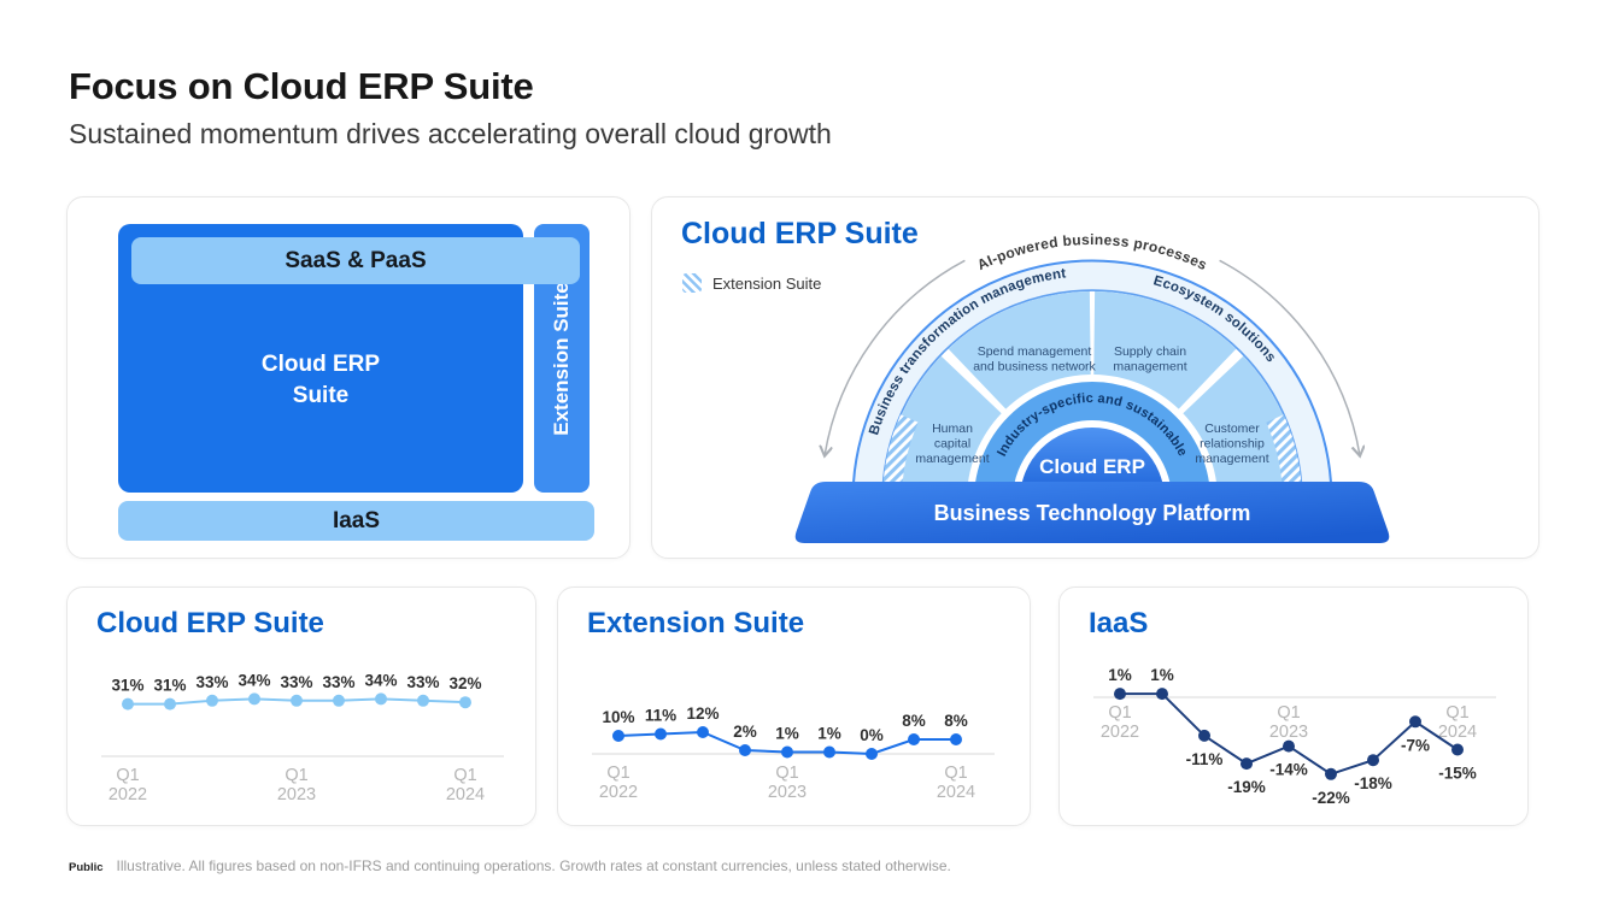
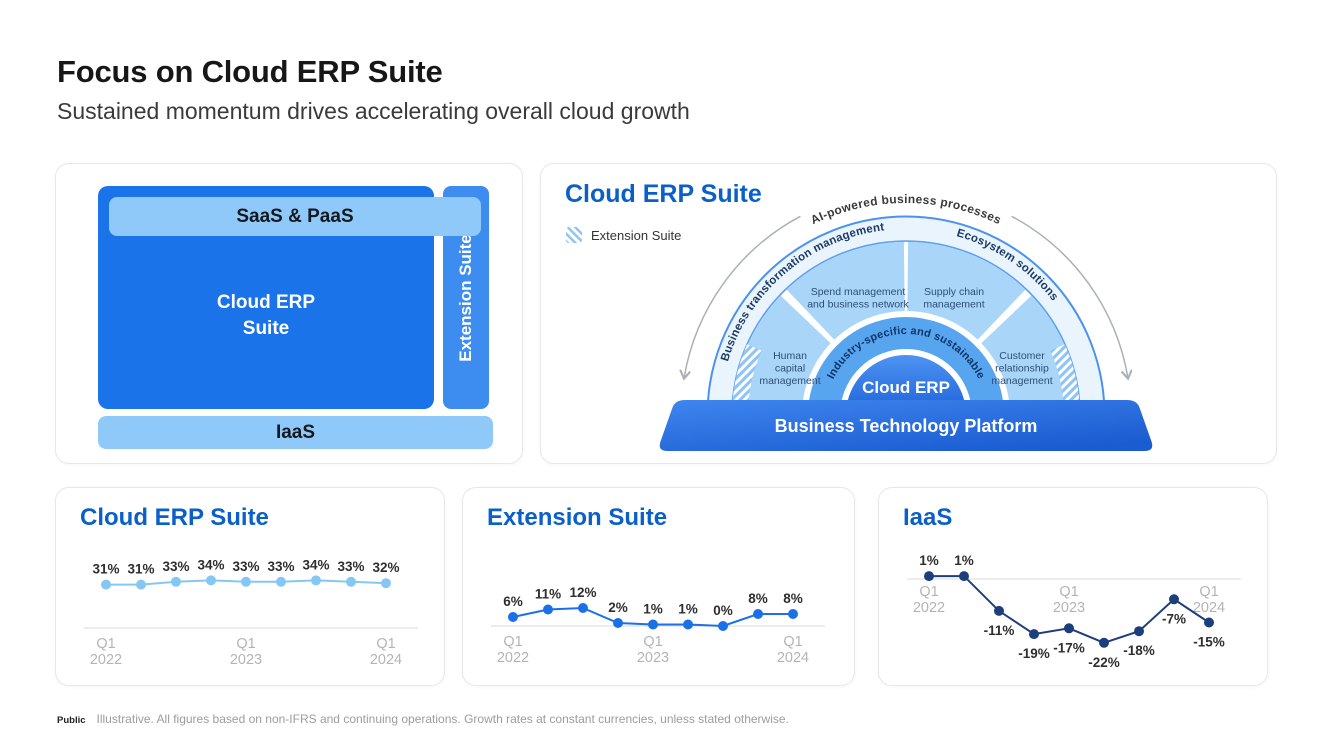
Extension Suite/Q1 2022: 10% -> 6%
IaaS/Q1 2023: -14% -> -17%
